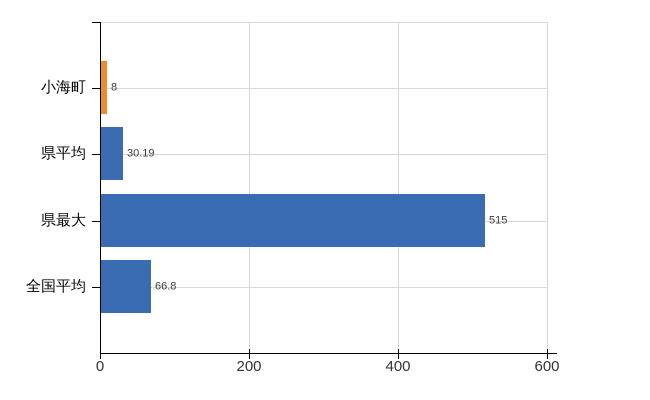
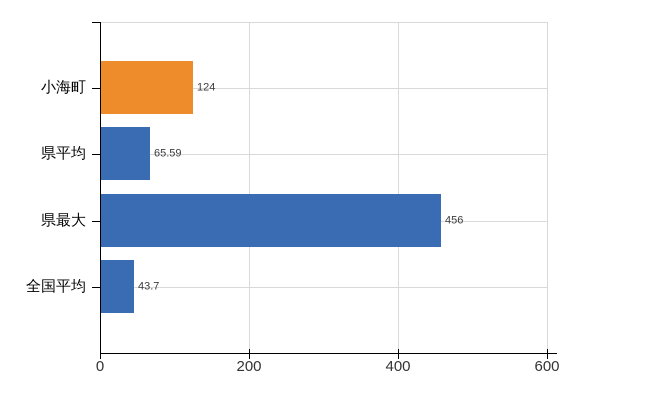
小海町: 8 -> 124
県平均: 30.19 -> 65.59
県最大: 515 -> 456
全国平均: 66.8 -> 43.7
